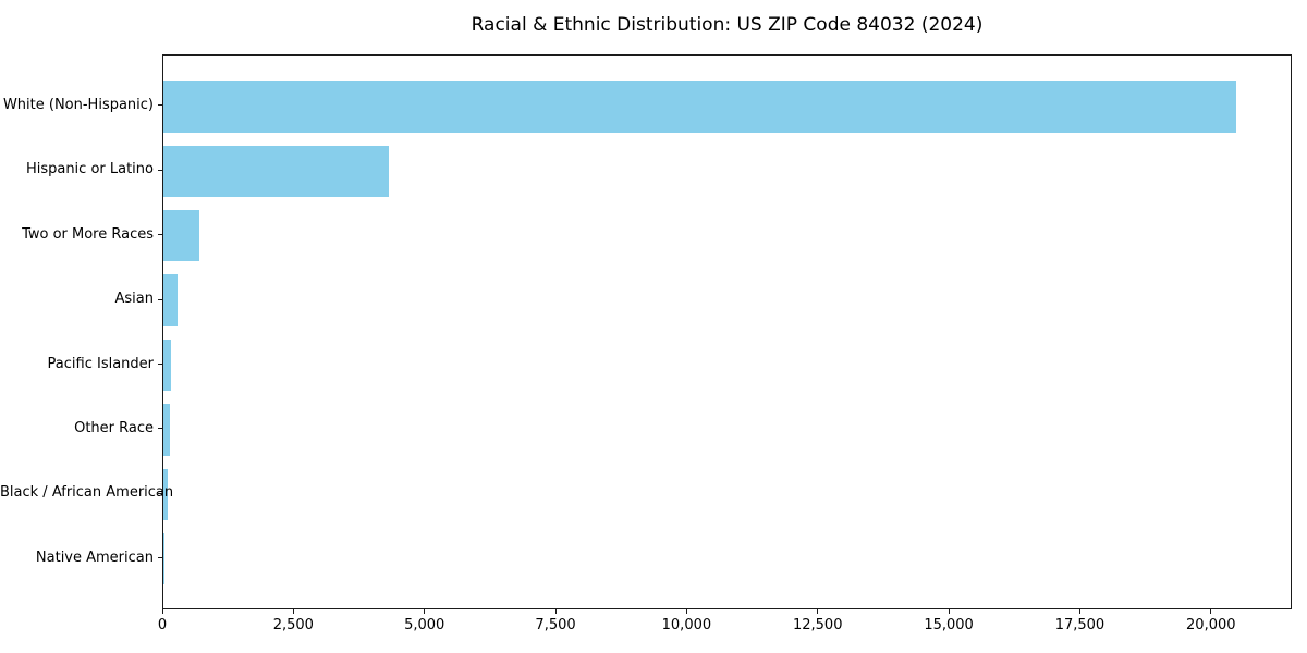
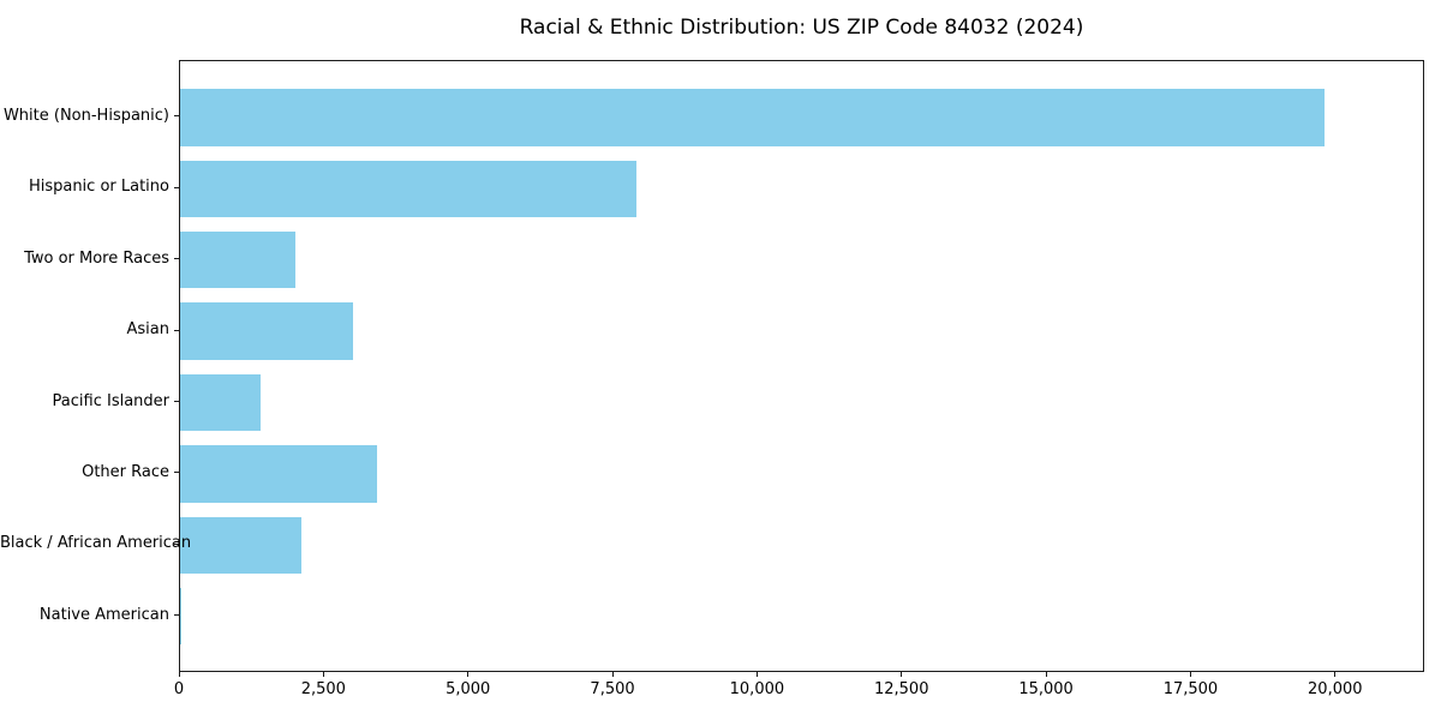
White (Non-Hispanic): 20500 -> 19800
Hispanic or Latino: 4300 -> 7900
Two or More Races: 700 -> 2000
Asian: 300 -> 3000
Pacific Islander: 200 -> 1400
Other Race: 100 -> 3400
Black / African American: 100 -> 2100
